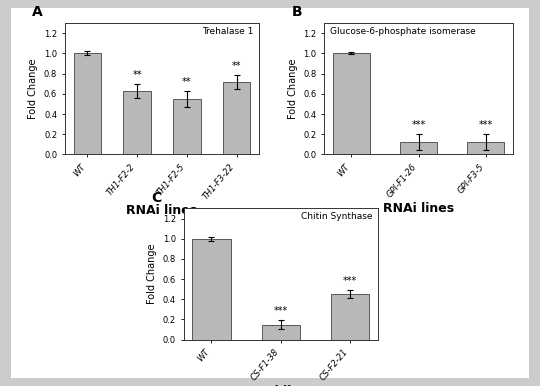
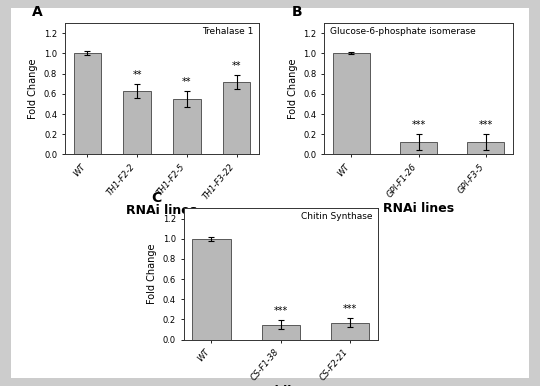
CS-F2-21: 0.45 -> 0.17
